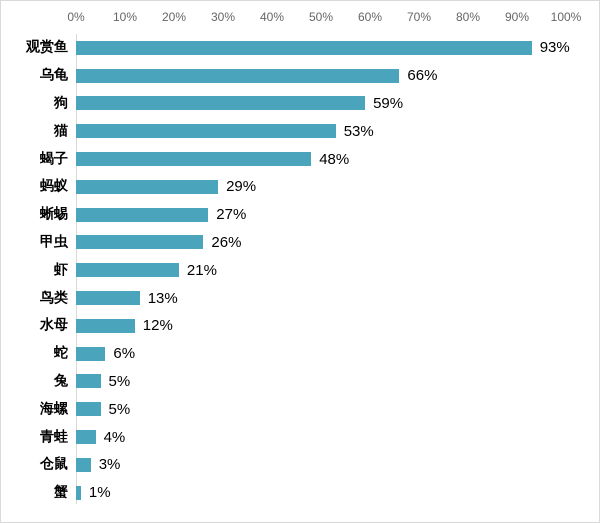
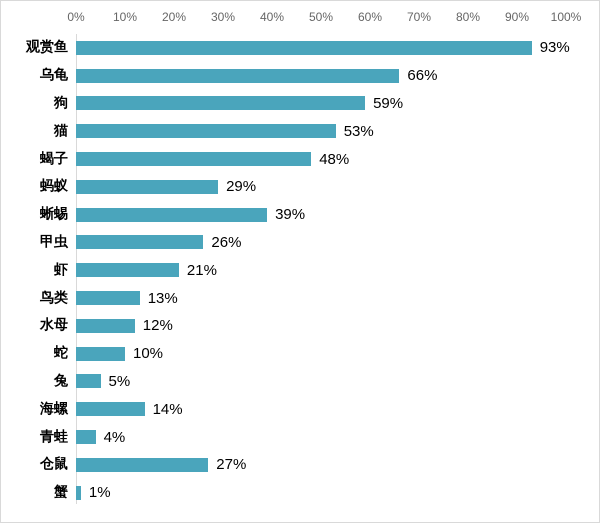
蜥蜴: 27% -> 39%
蛇: 6% -> 10%
海螺: 5% -> 14%
仓鼠: 3% -> 27%
